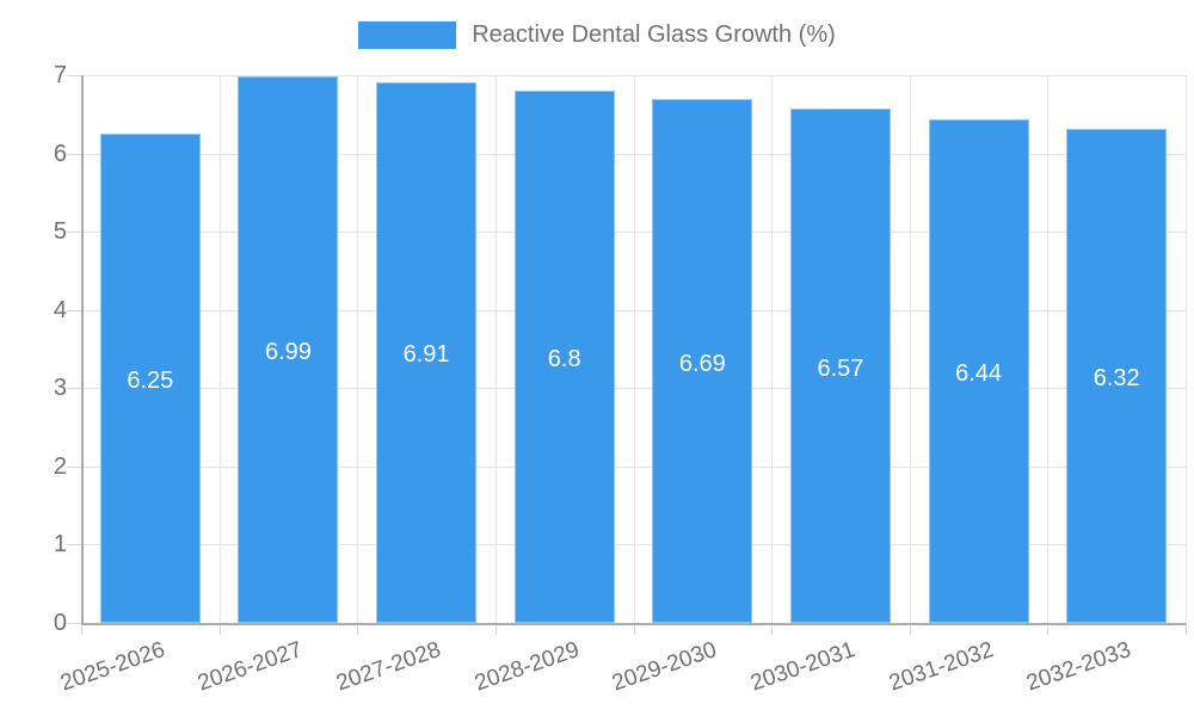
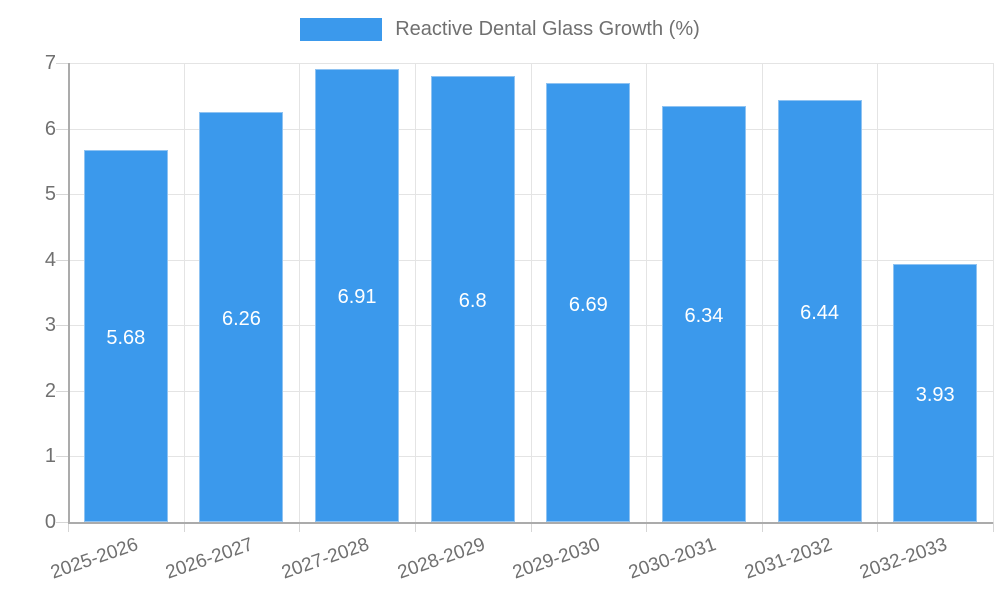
2025-2026: 6.25 -> 5.68
2026-2027: 6.99 -> 6.26
2030-2031: 6.57 -> 6.34
2032-2033: 6.32 -> 3.93
